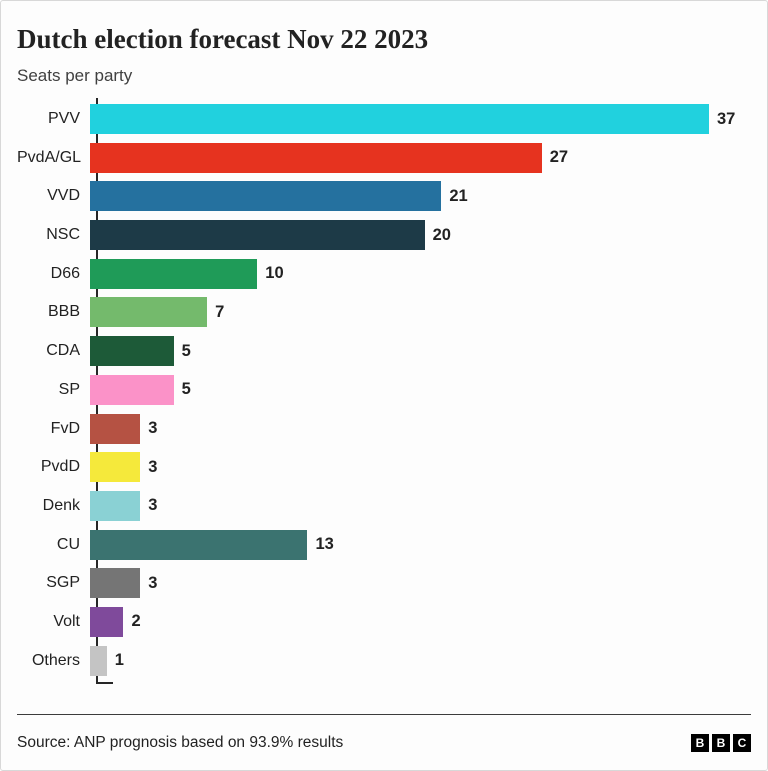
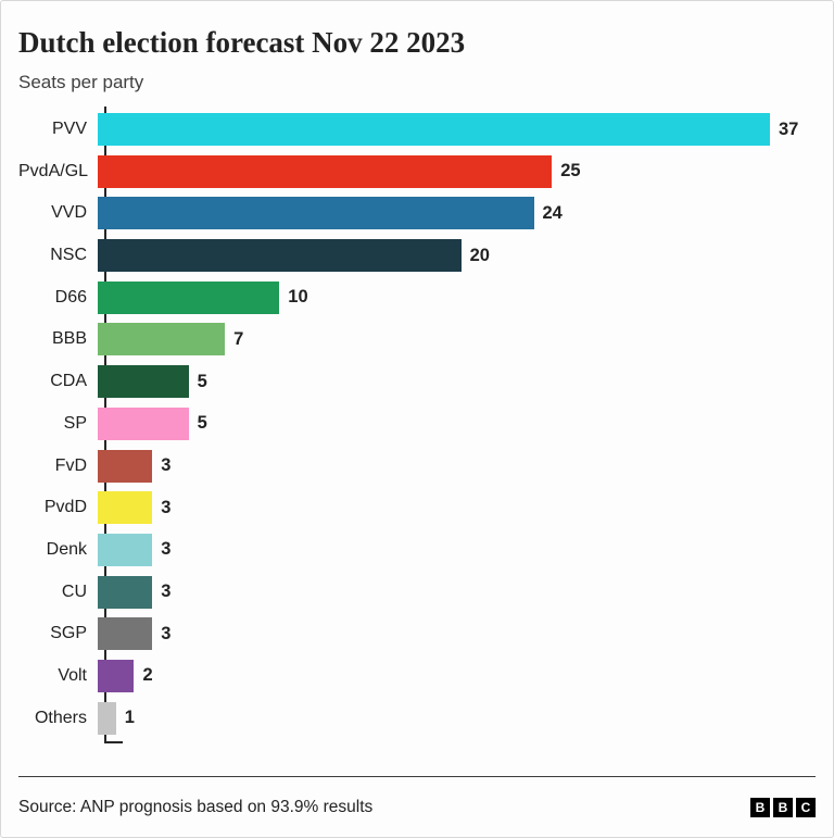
PvdA/GL: 27 -> 25
VVD: 21 -> 24
CU: 13 -> 3
